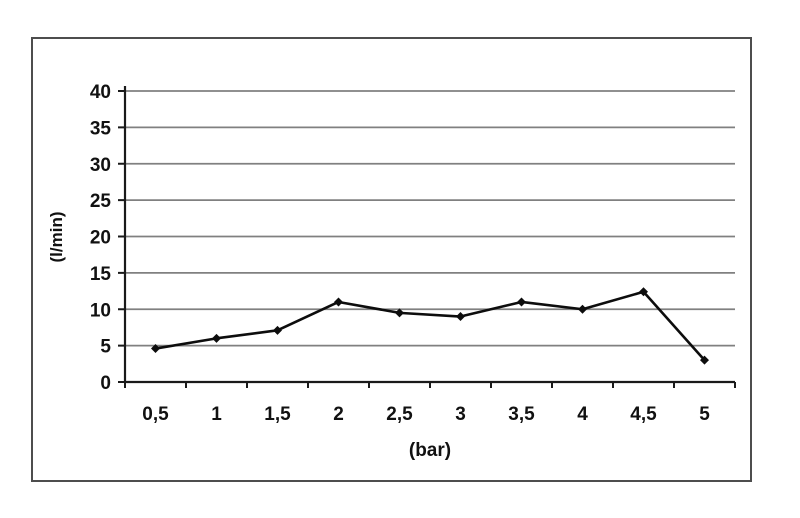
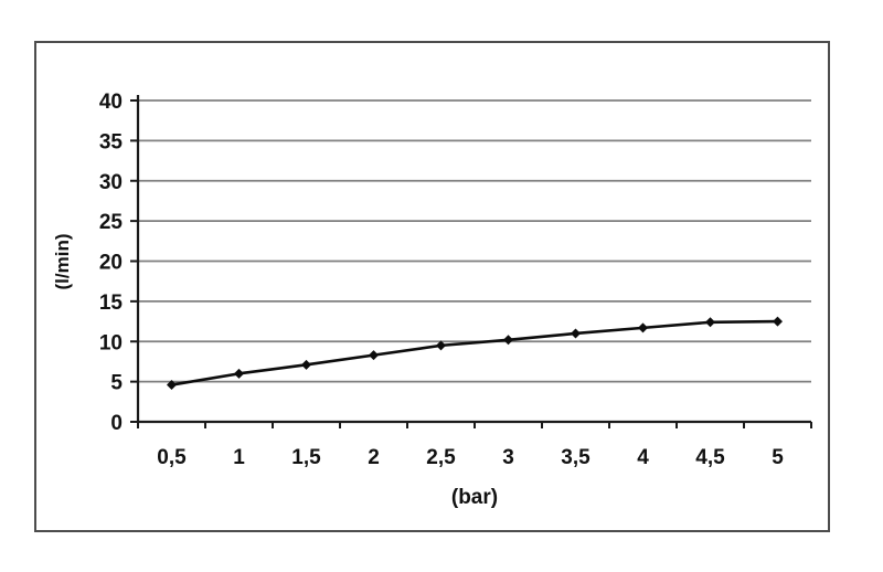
2: 11 -> 8
3: 9 -> 10
4: 10 -> 12
5: 3 -> 12
